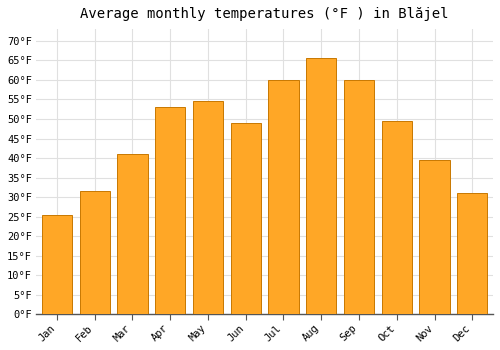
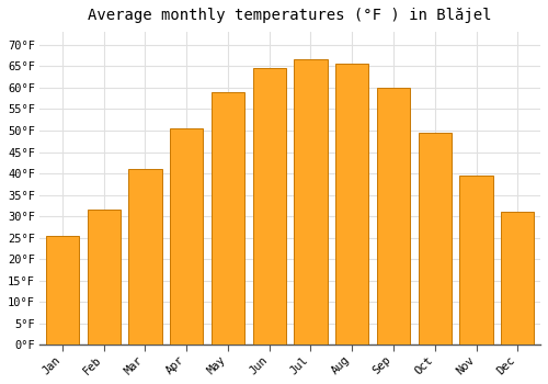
Apr: 53.0°F -> 50.5°F
May: 54.5°F -> 59.0°F
Jun: 49.0°F -> 64.5°F
Jul: 60.0°F -> 66.5°F
